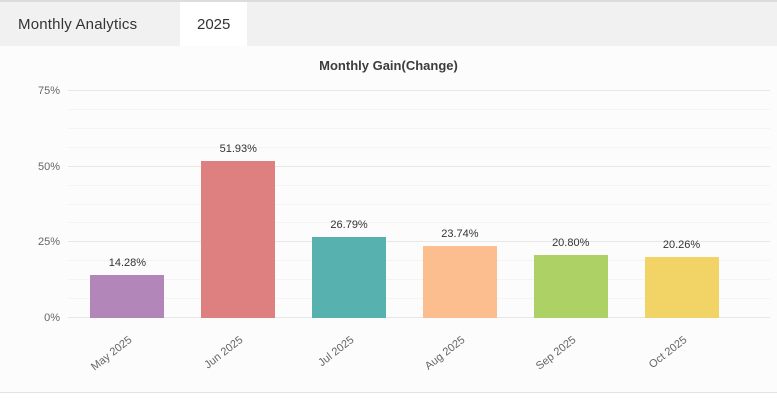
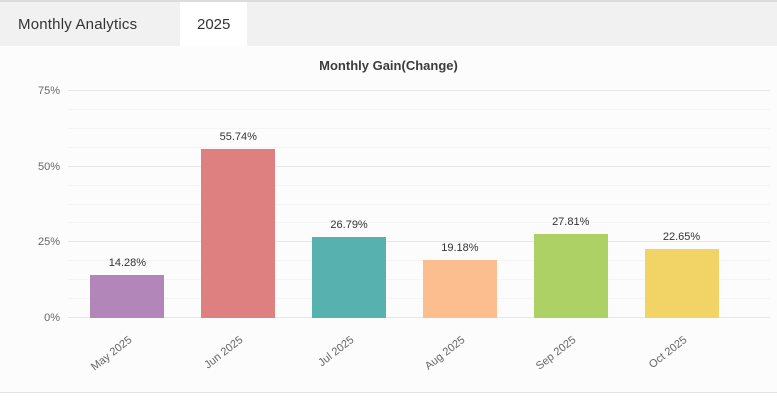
Jun 2025: 51.93% -> 55.74%
Aug 2025: 23.74% -> 19.18%
Sep 2025: 20.80% -> 27.81%
Oct 2025: 20.26% -> 22.65%
